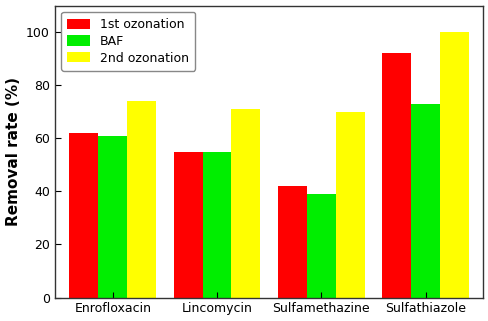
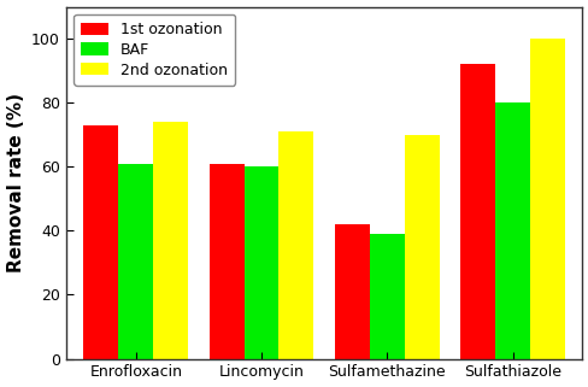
1st ozonation/Enrofloxacin: 62 -> 73
1st ozonation/Lincomycin: 55 -> 61
BAF/Lincomycin: 55 -> 60
BAF/Sulfathiazole: 73 -> 80
